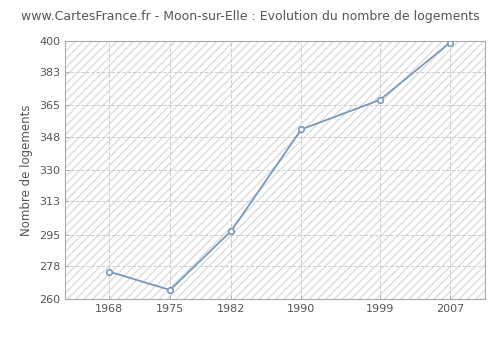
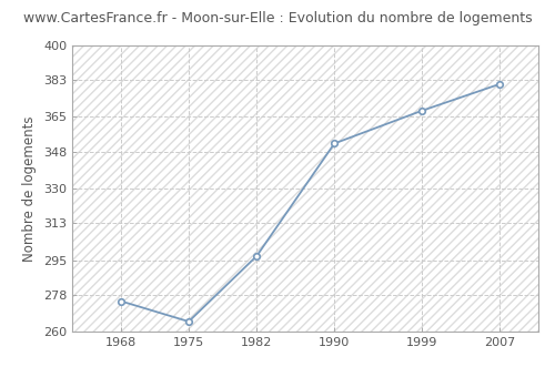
2007: 399 -> 381
